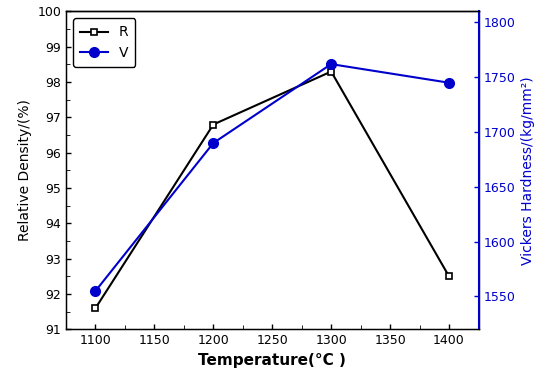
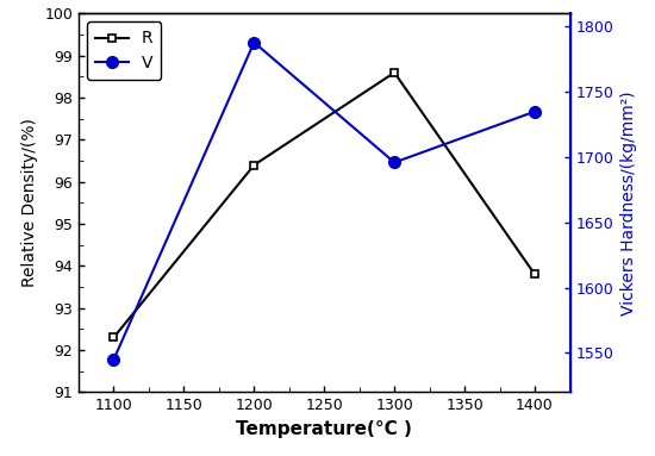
R/1100: 91.6 -> 92.3
V/1100: 1555 -> 1545
R/1200: 96.8 -> 96.4
V/1200: 1690 -> 1788
R/1300: 98.3 -> 98.6
V/1300: 1762 -> 1696
R/1400: 92.5 -> 93.8
V/1400: 1745 -> 1735
